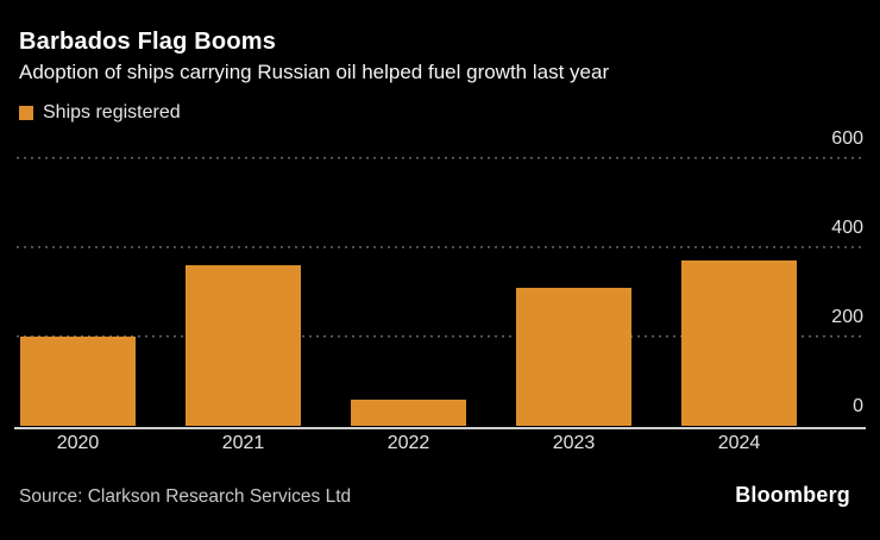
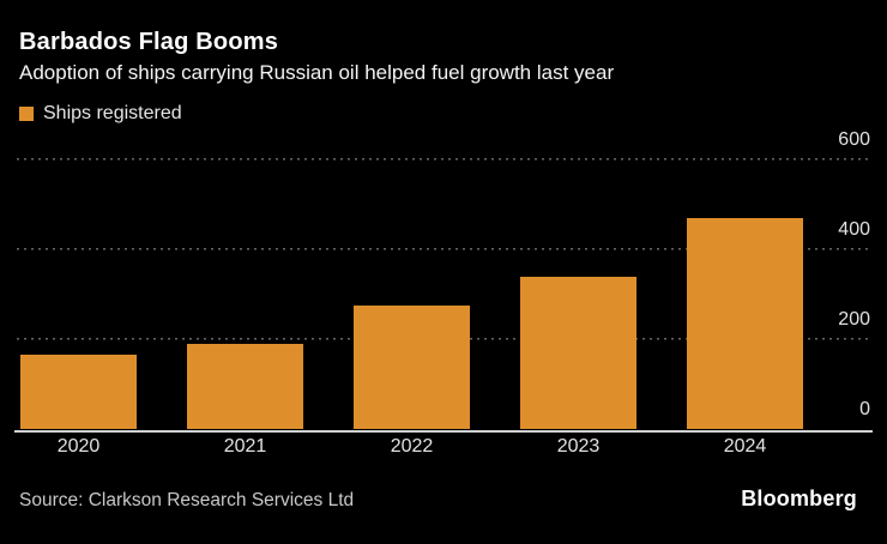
2020: 200 -> 160
2021: 360 -> 190
2022: 60 -> 280
2023: 310 -> 340
2024: 370 -> 470
